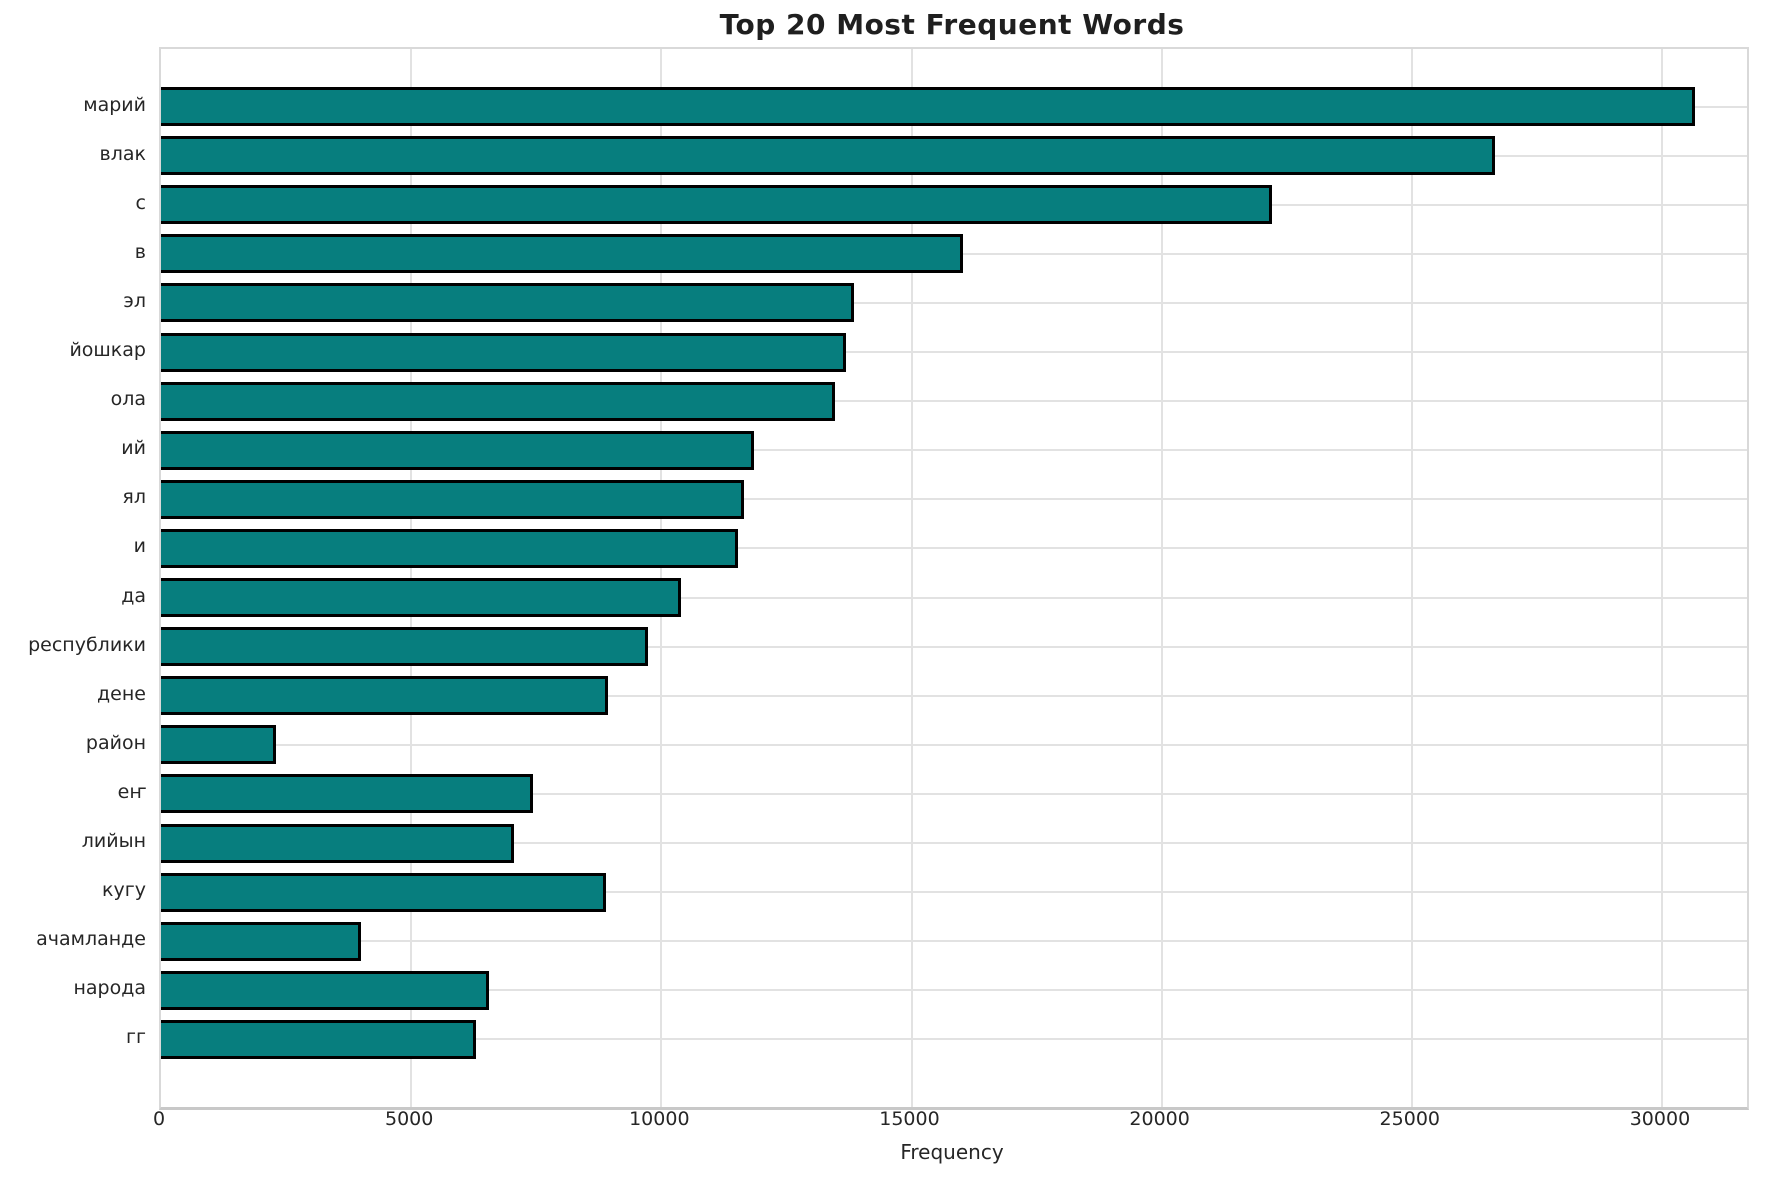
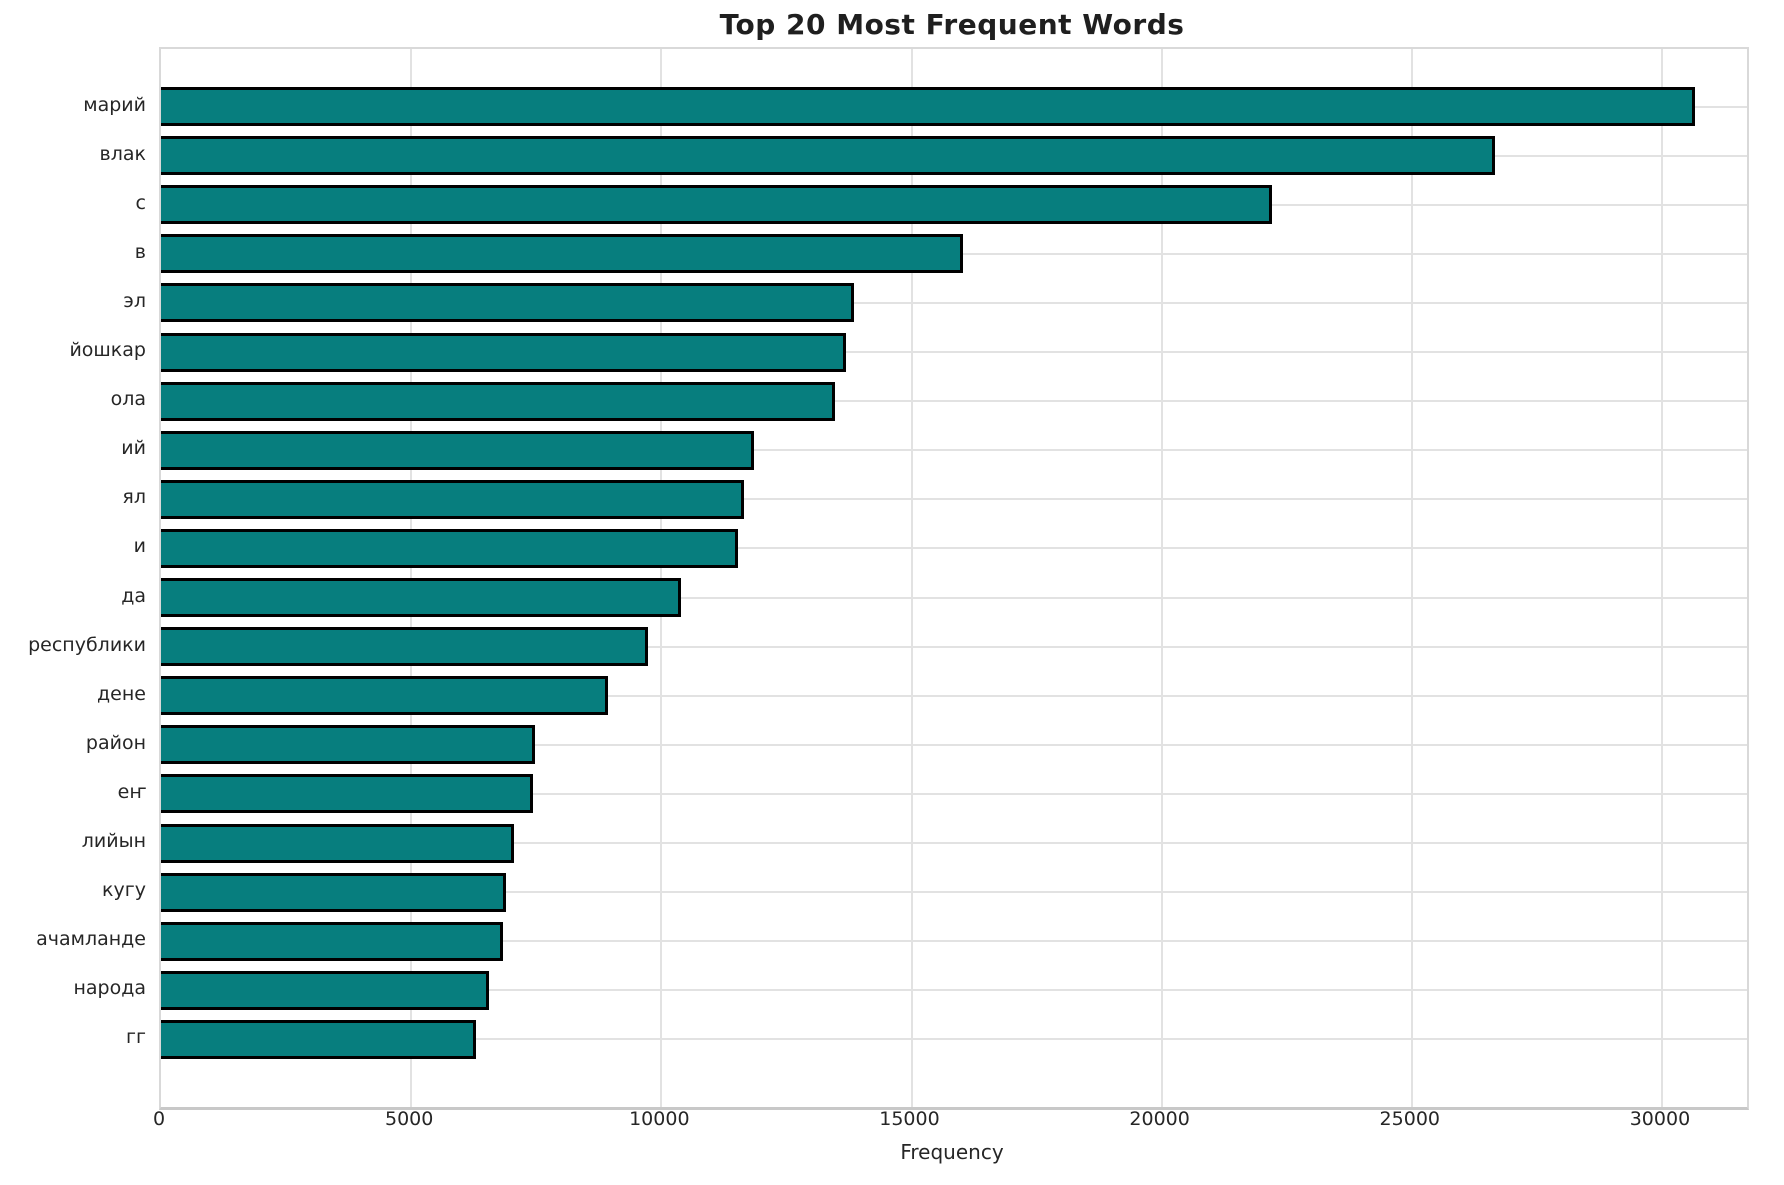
район: 2300 -> 7500
кугу: 8900 -> 6900
ачамланде: 4000 -> 6800
